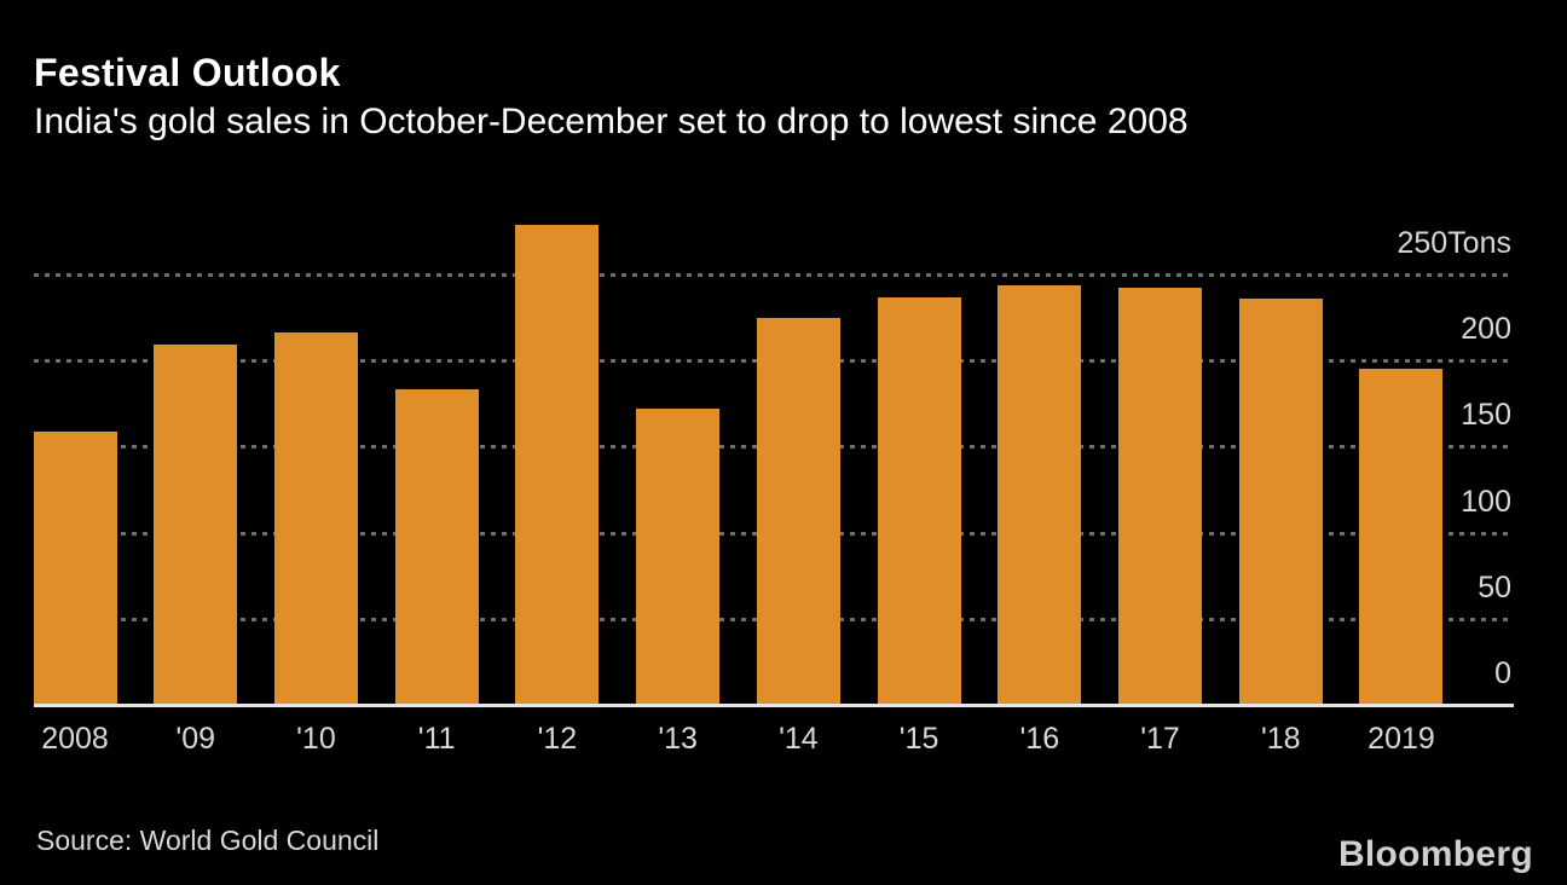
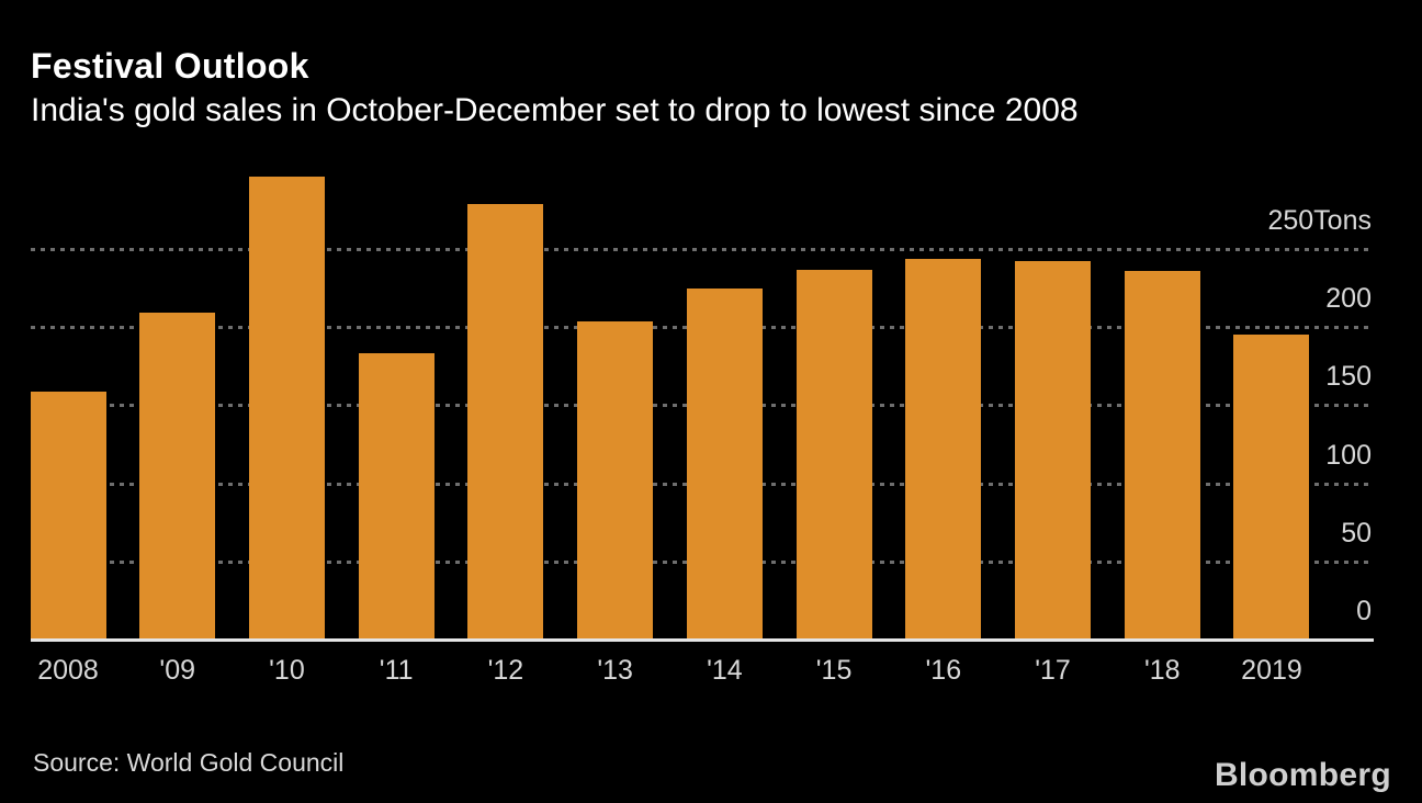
'10: 216 -> 296
'13: 172 -> 204
